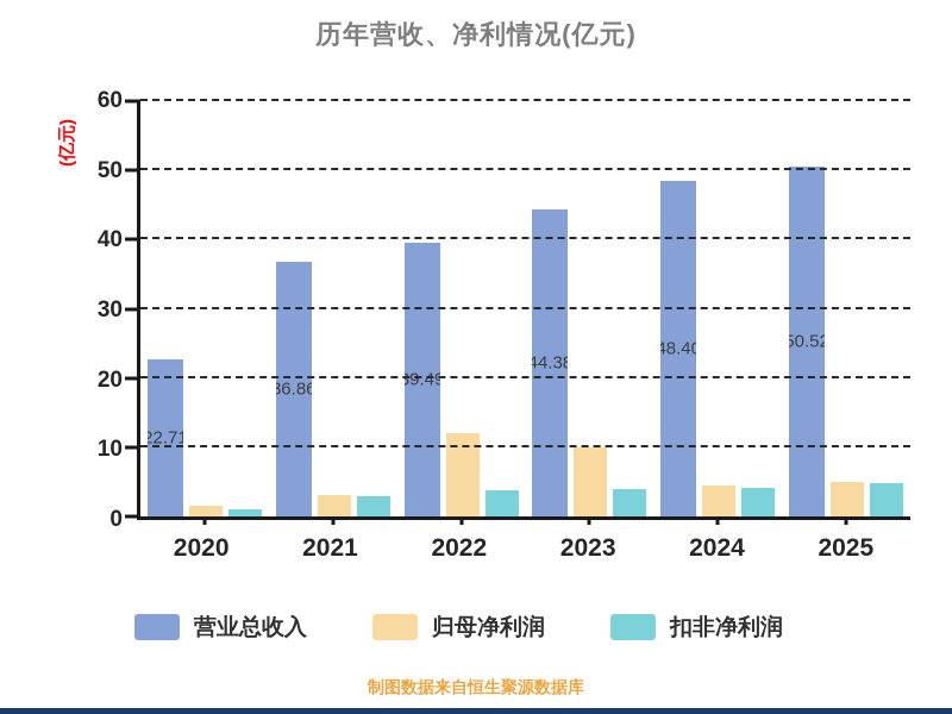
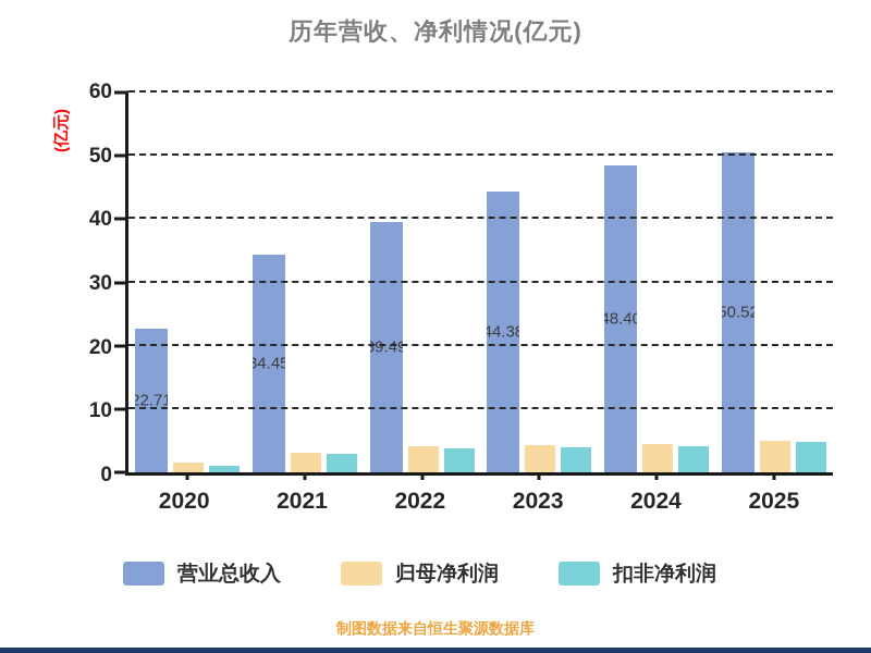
营业总收入/2021: 36.86 -> 34.45
归母净利润/2022: 12 -> 4
归母净利润/2023: 10 -> 4
